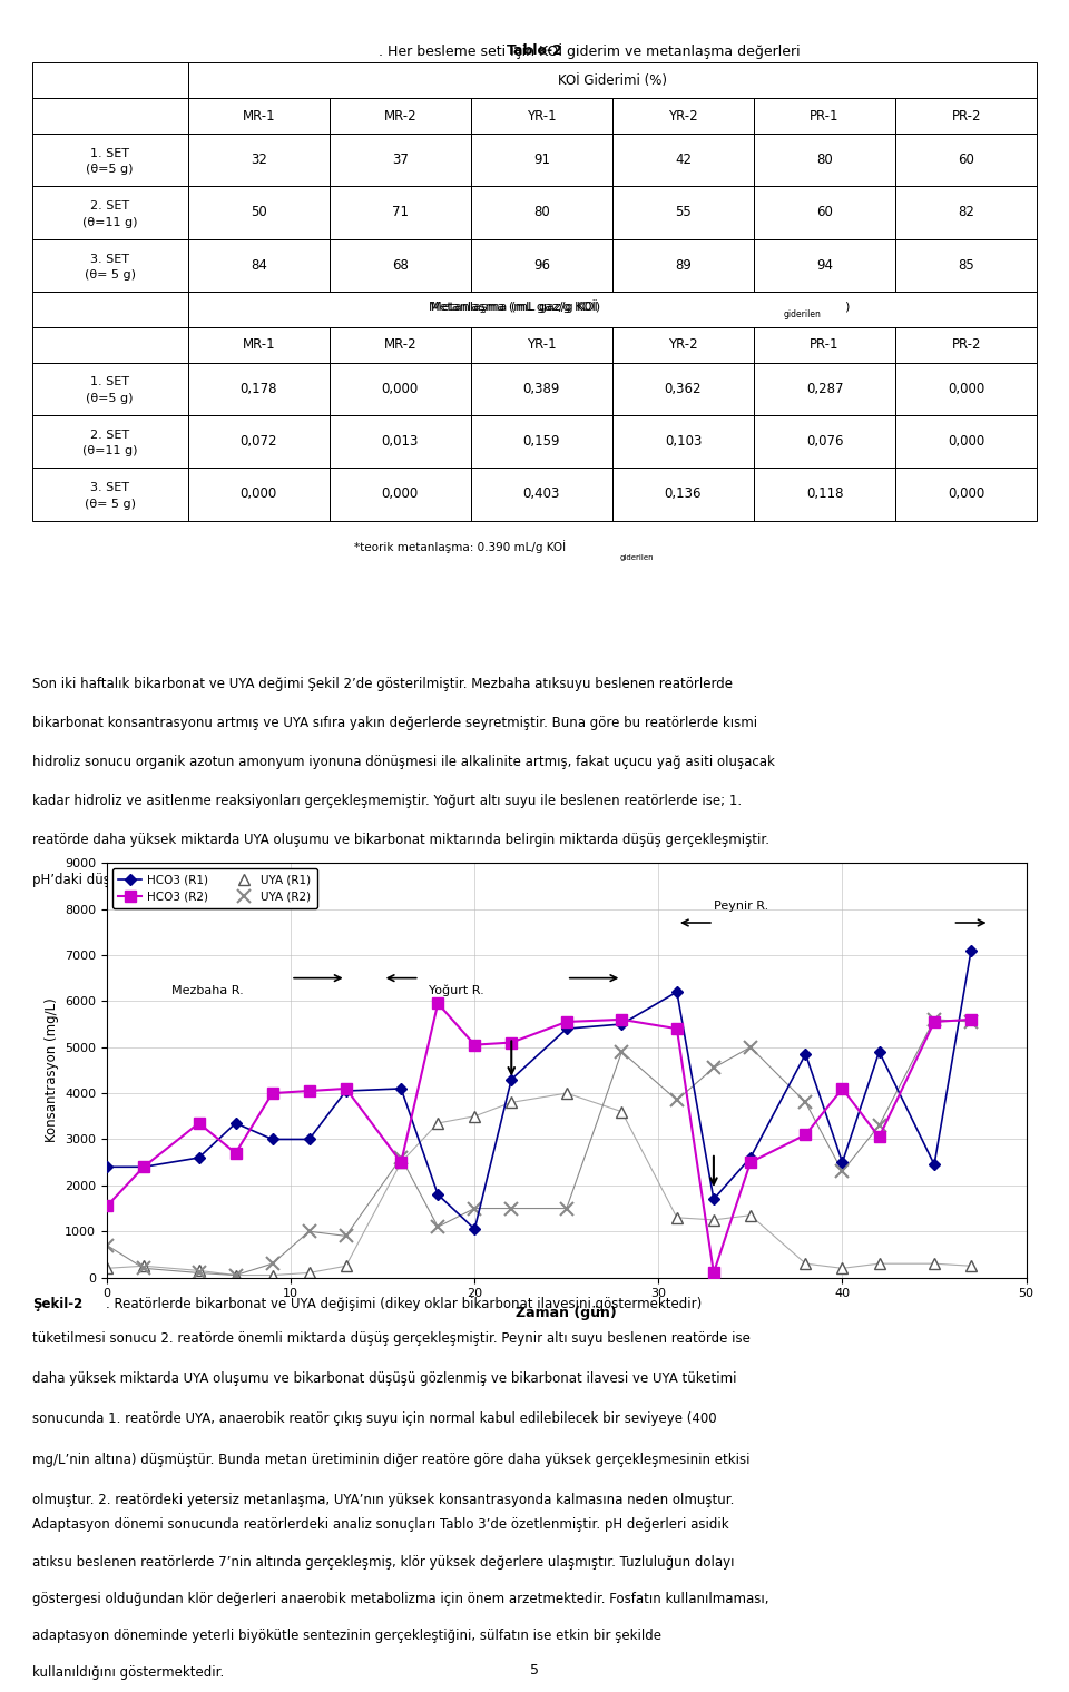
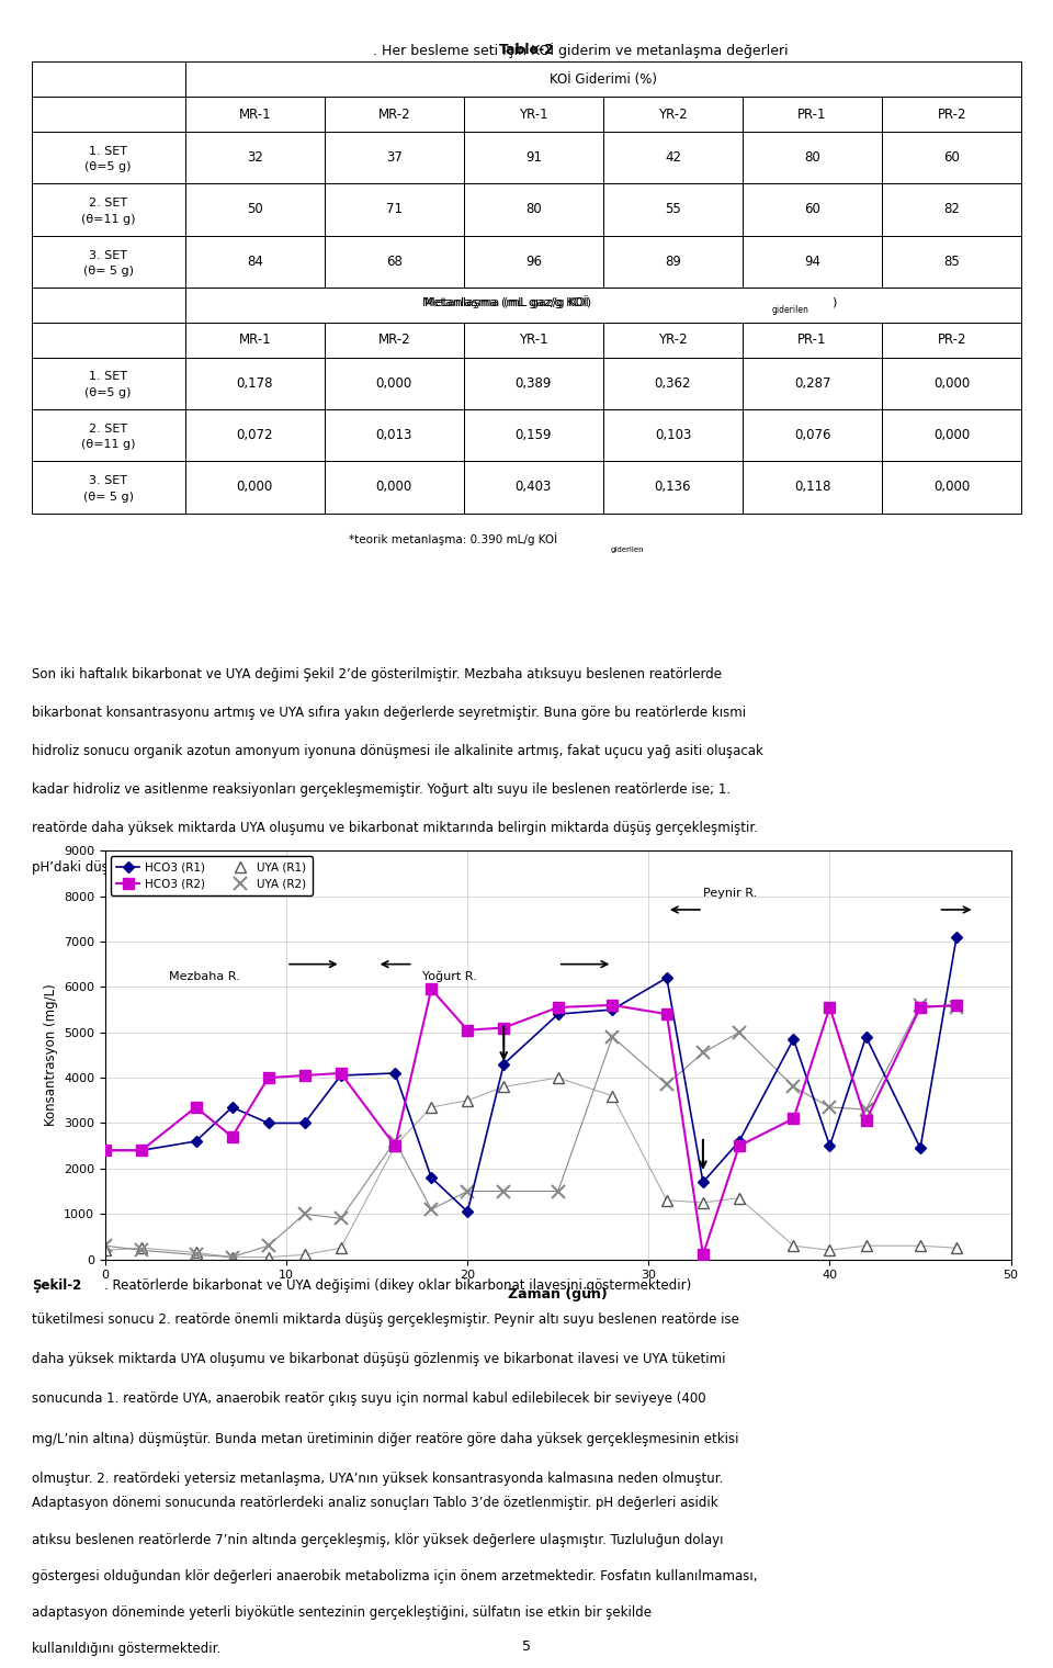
HCO3 (R2)/0: 1550 -> 2400
UYA (R2)/0: 700 -> 300
HCO3 (R2)/40: 4100 -> 5550
UYA (R2)/40: 2300 -> 3350
